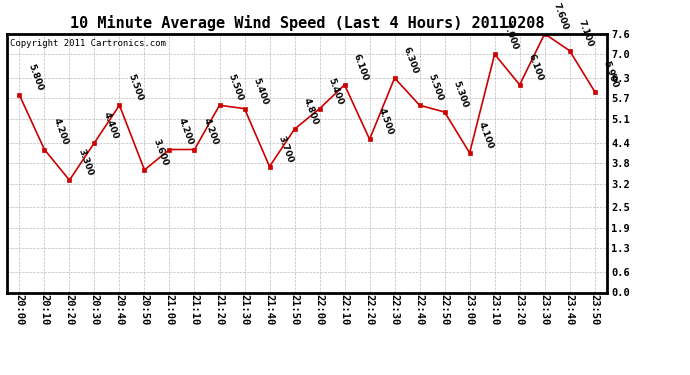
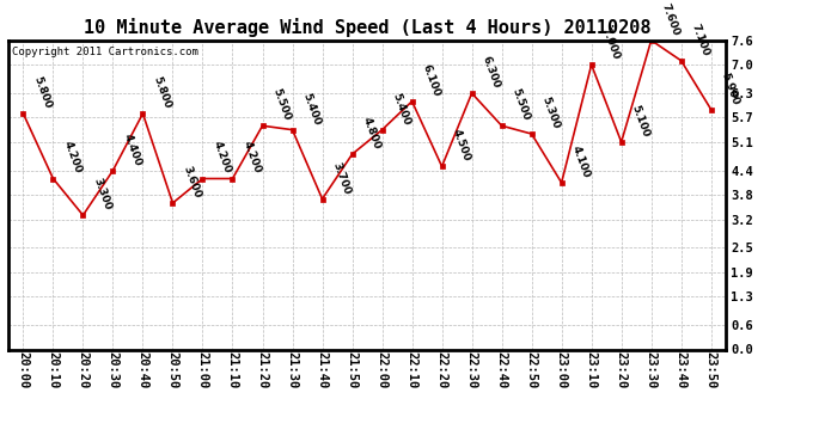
20:40: 5.500 -> 5.800
23:20: 6.100 -> 5.100
